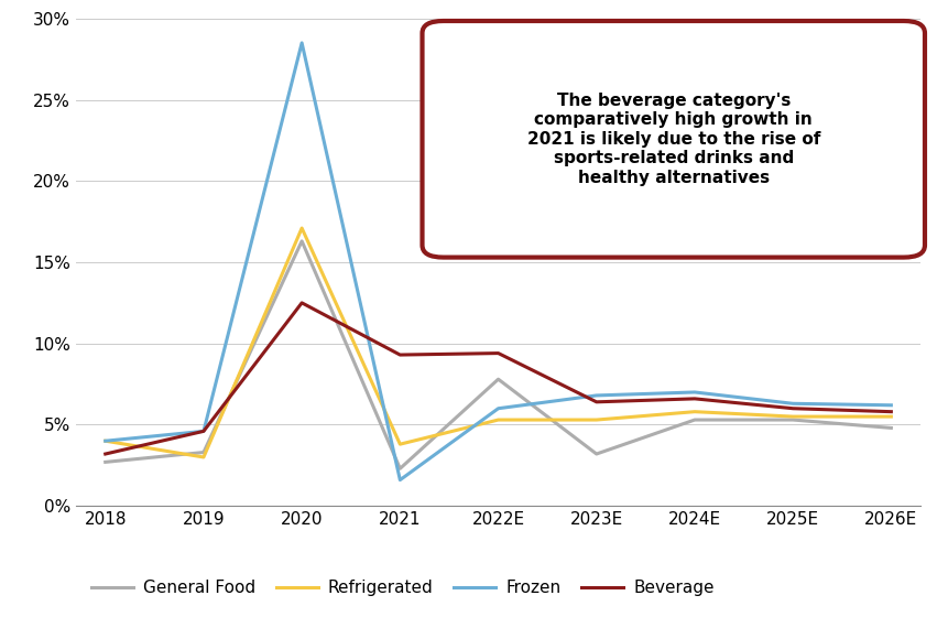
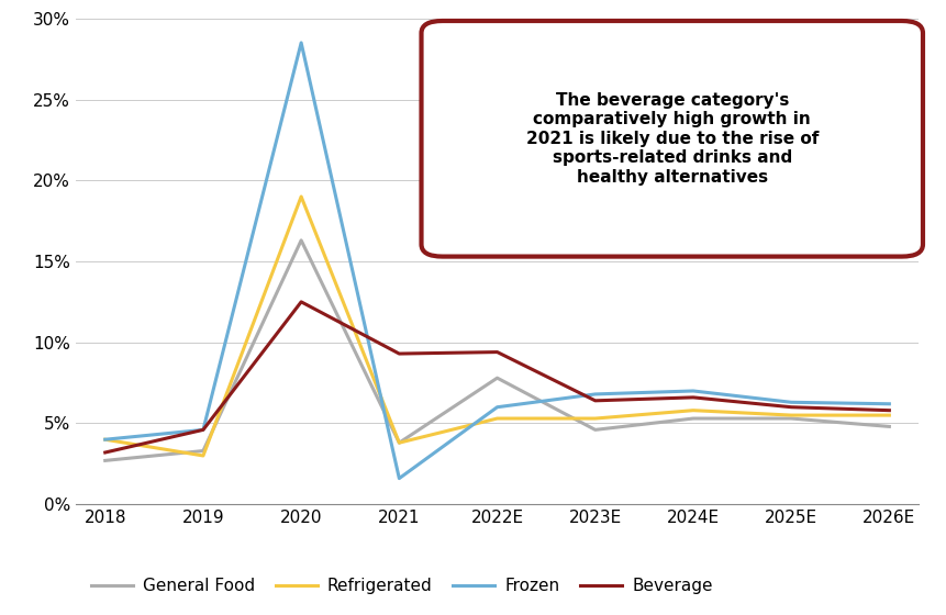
Refrigerated/2020: 17.1% -> 19.0%
General Food/2021: 2.3% -> 3.8%
General Food/2023E: 3.2% -> 4.6%
